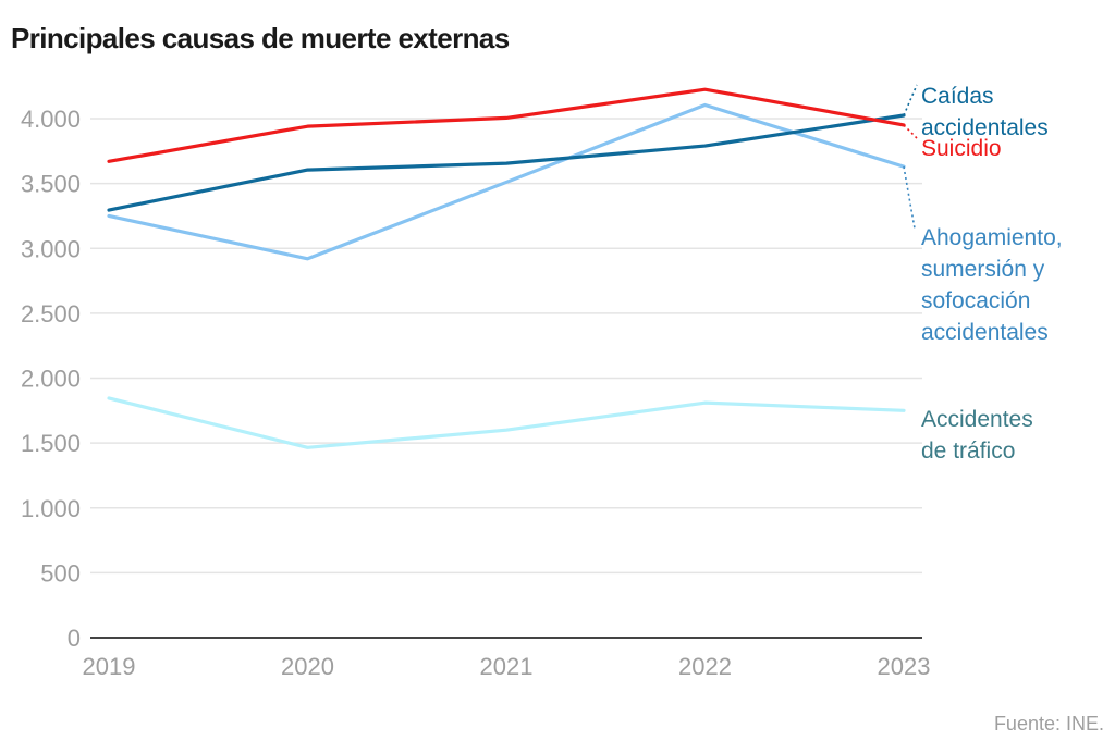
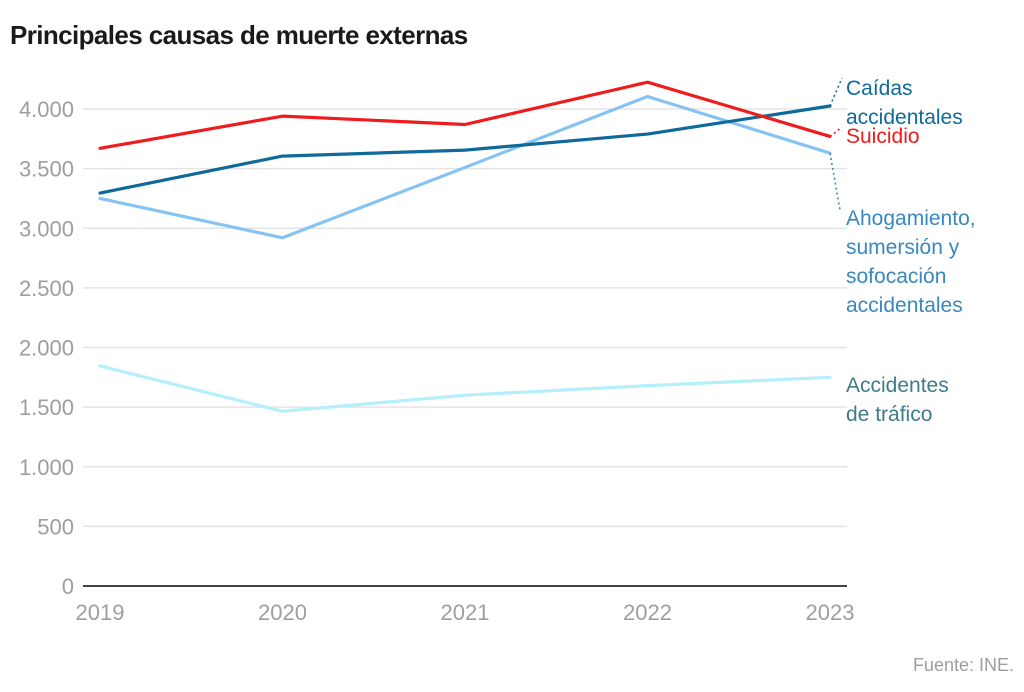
Suicidio/2021: 4000 -> 3870
Accidentes de tráfico/2022: 1810 -> 1680
Suicidio/2023: 3950 -> 3770
